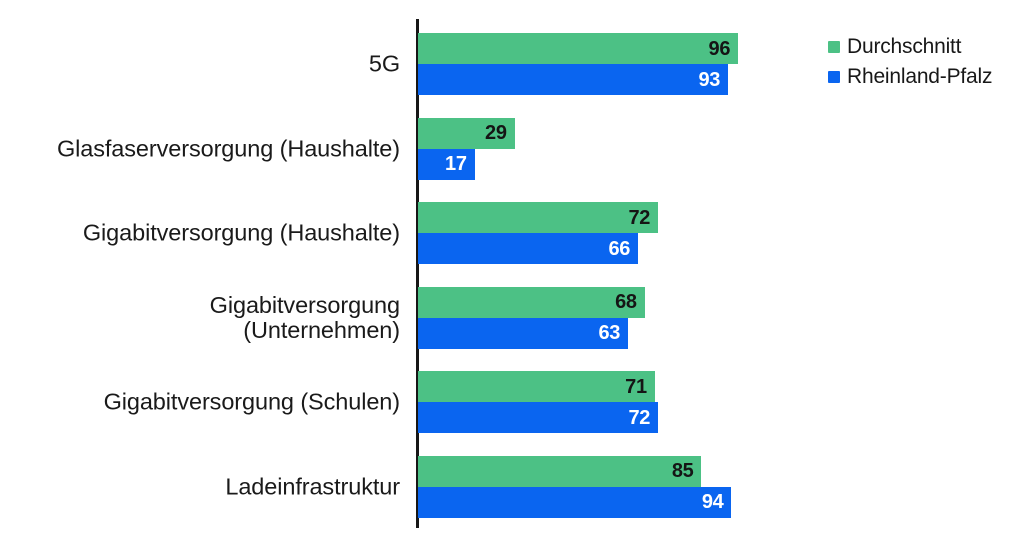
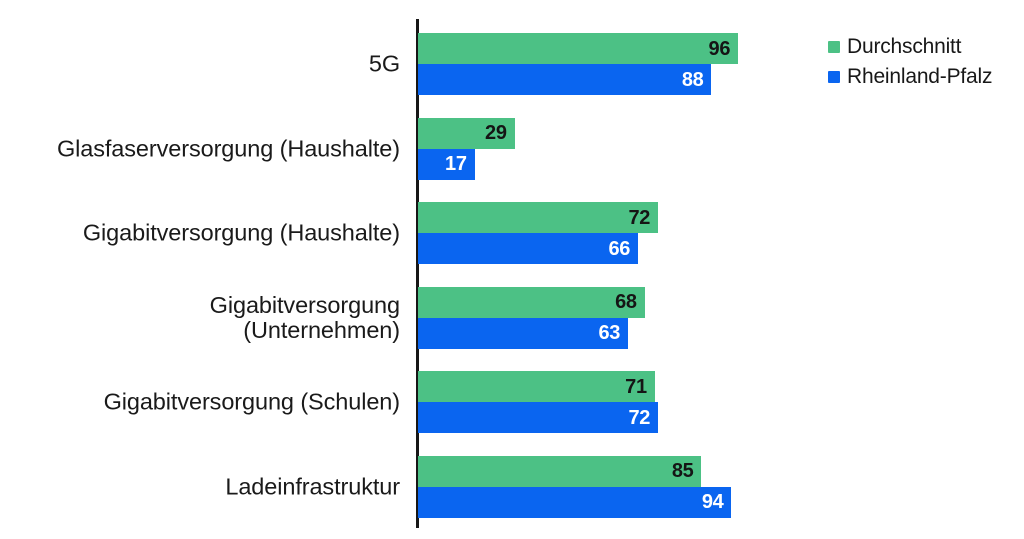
Rheinland-Pfalz/5G: 93 -> 88
